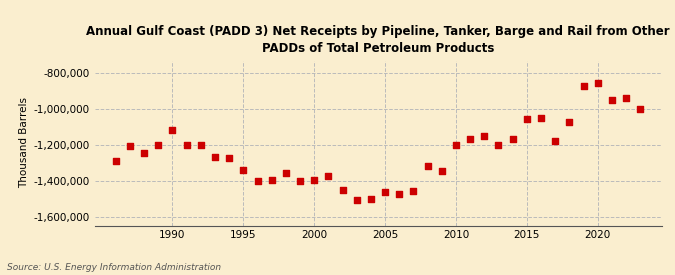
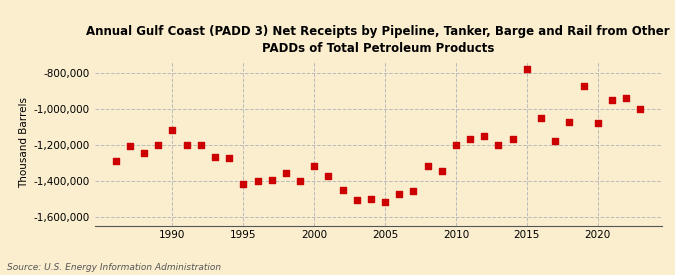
1995: -1,340,000 -> -1,420,000
2000: -1,400,000 -> -1,320,000
2005: -1,460,000 -> -1,520,000
2015: -1,060,000 -> -780,000
2020: -860,000 -> -1,080,000
